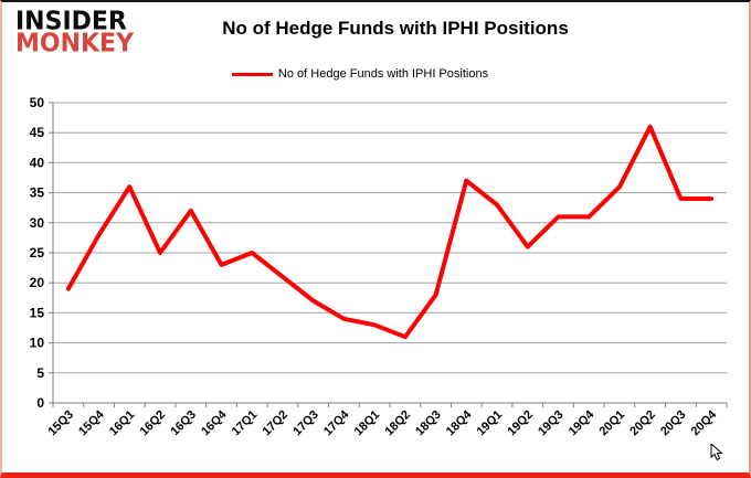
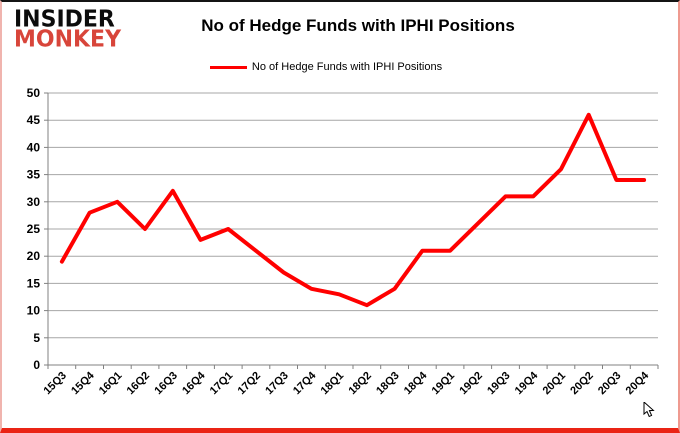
16Q1: 36 -> 30
18Q3: 18 -> 14
18Q4: 37 -> 21
19Q1: 33 -> 21
